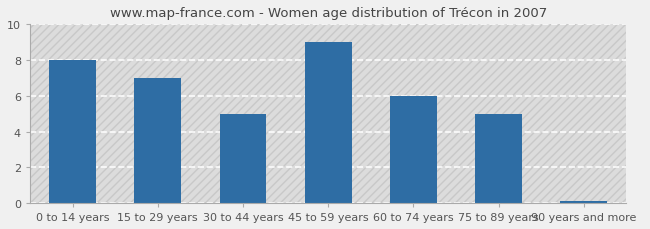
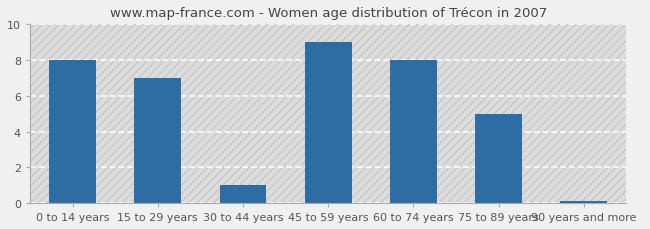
30 to 44 years: 5.0 -> 1.0
60 to 74 years: 6.0 -> 8.0
